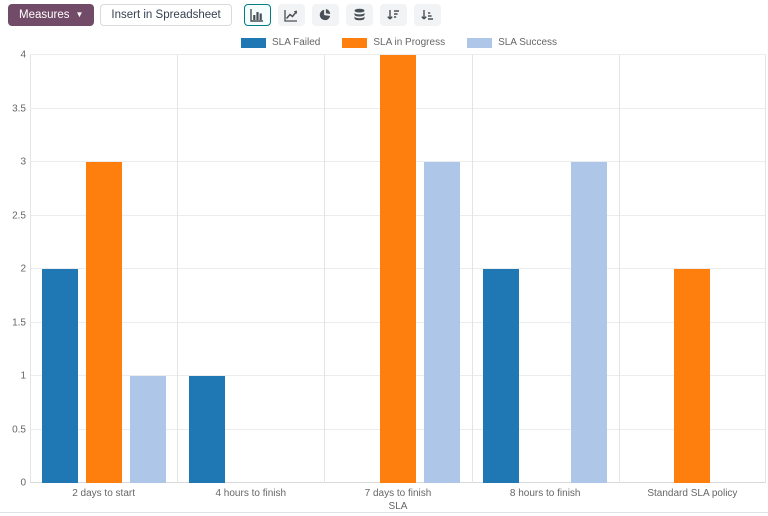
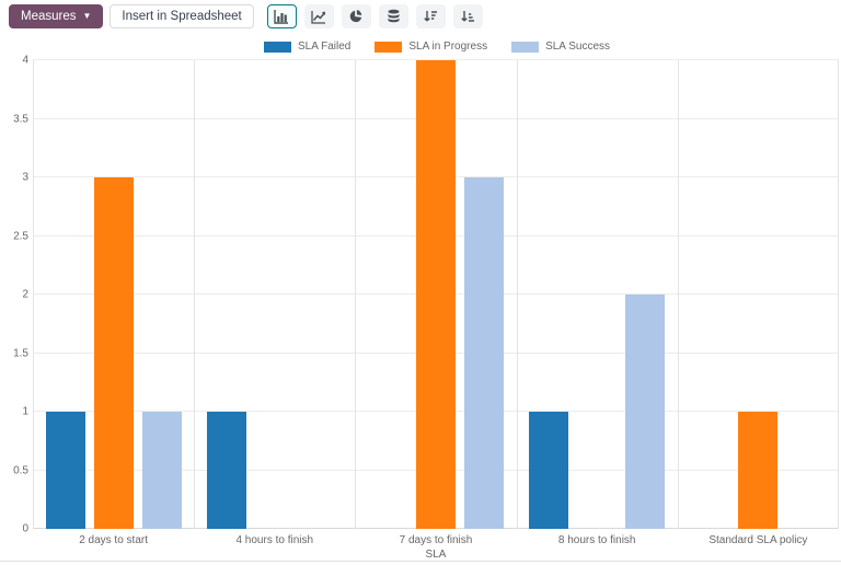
SLA Failed/2 days to start: 2 -> 1
SLA Failed/8 hours to finish: 2 -> 1
SLA Success/8 hours to finish: 3 -> 2
SLA in Progress/Standard SLA policy: 2 -> 1
